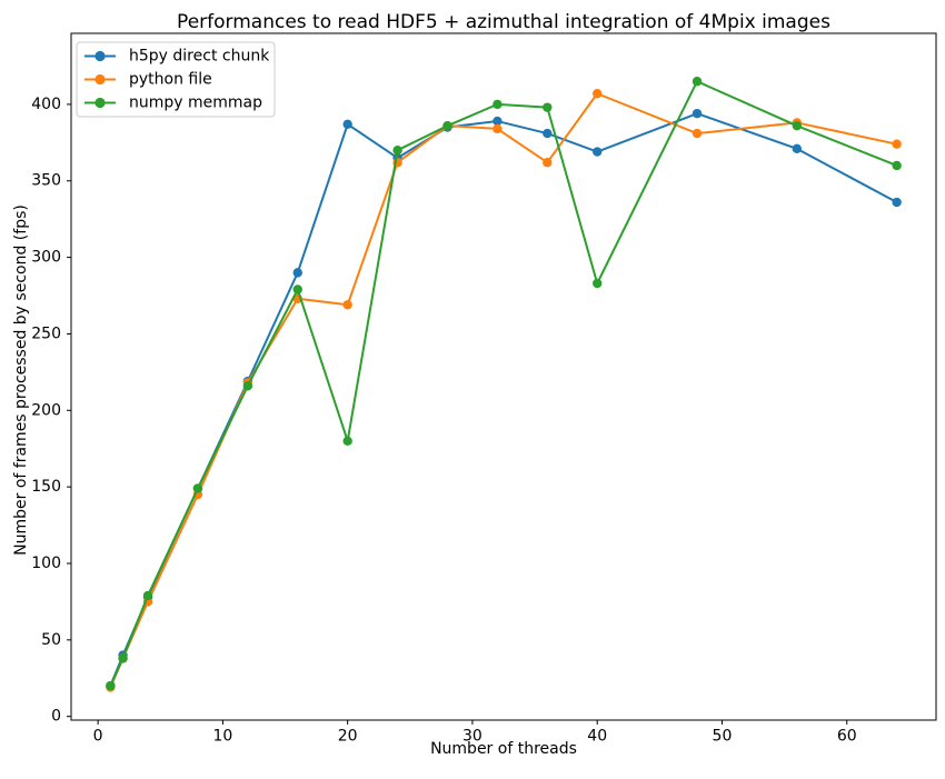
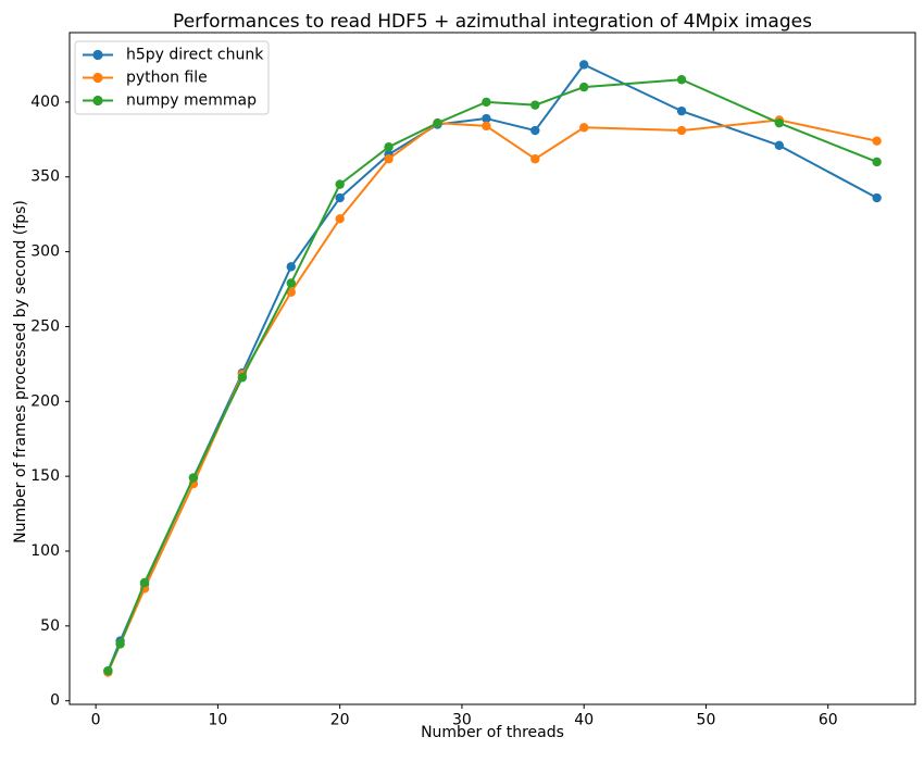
h5py direct chunk/20: 387 -> 336
python file/20: 269 -> 322
numpy memmap/20: 180 -> 345
h5py direct chunk/40: 369 -> 425
python file/40: 407 -> 383
numpy memmap/40: 283 -> 410
